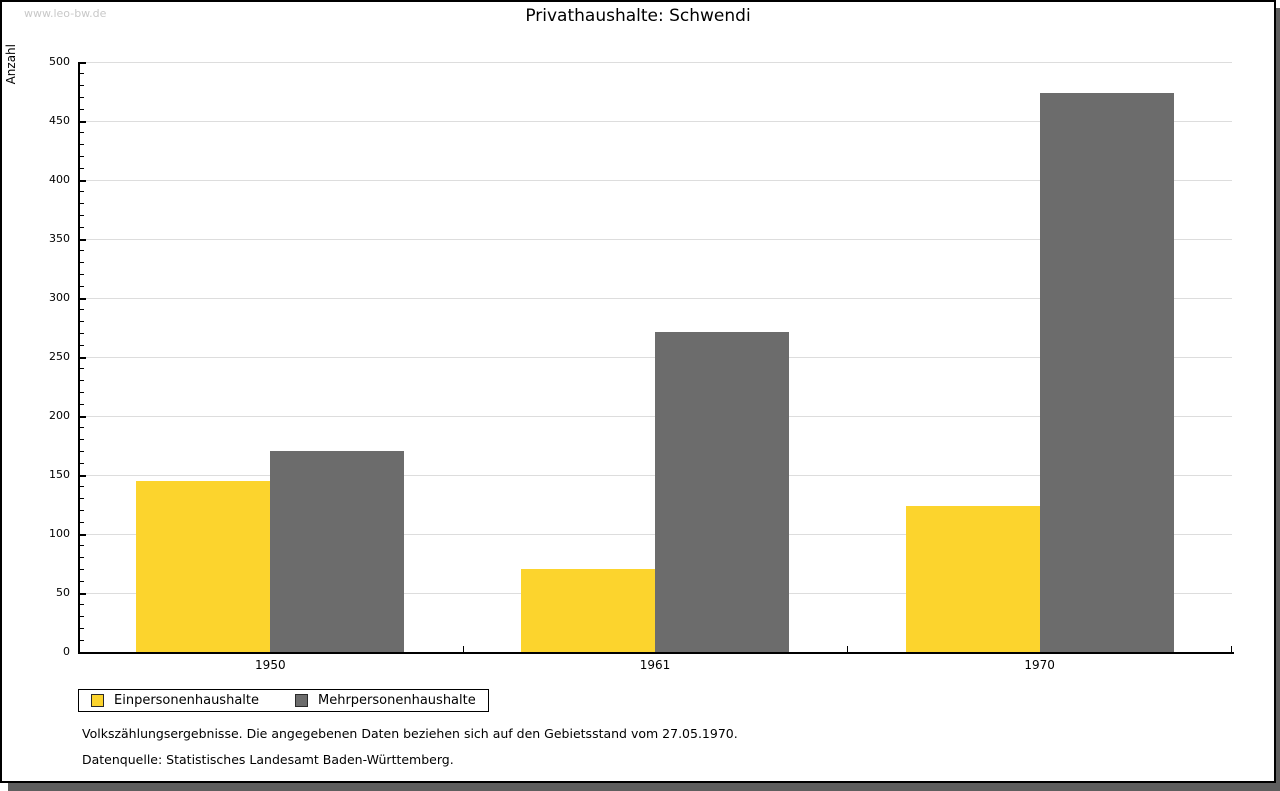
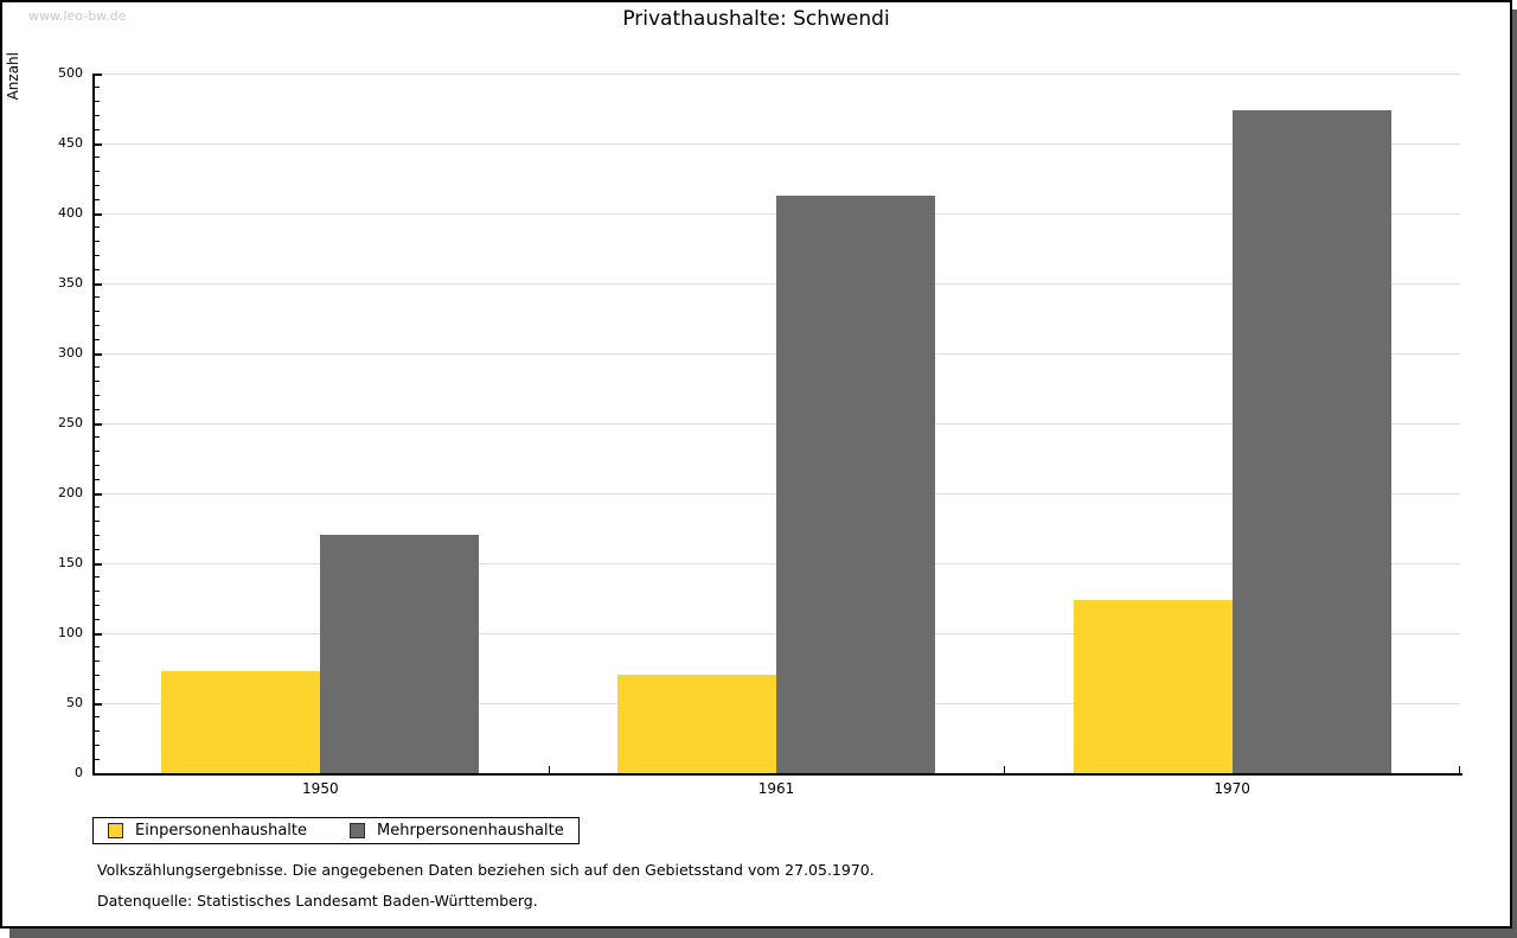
Einpersonenhaushalte/1950: 145 -> 73
Mehrpersonenhaushalte/1961: 271 -> 413
